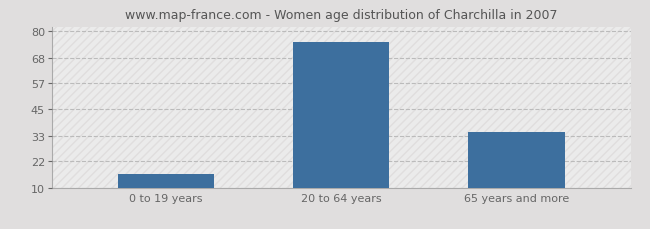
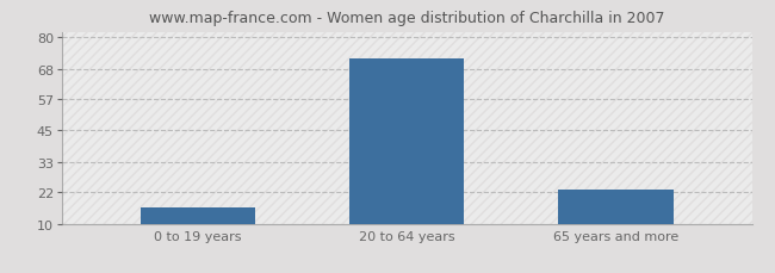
20 to 64 years: 75 -> 72
65 years and more: 35 -> 23
